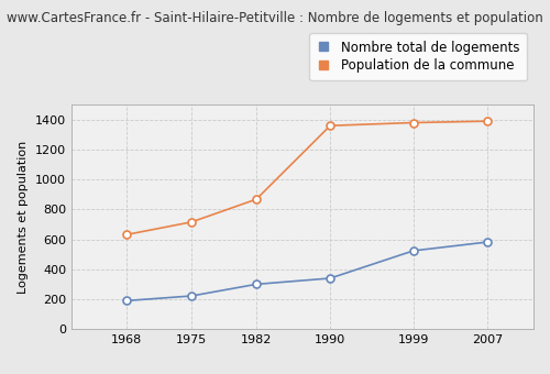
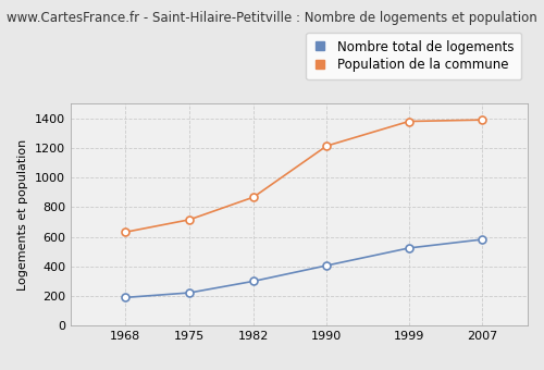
Nombre total de logements/1990: 340 -> 410
Population de la commune/1990: 1360 -> 1210
